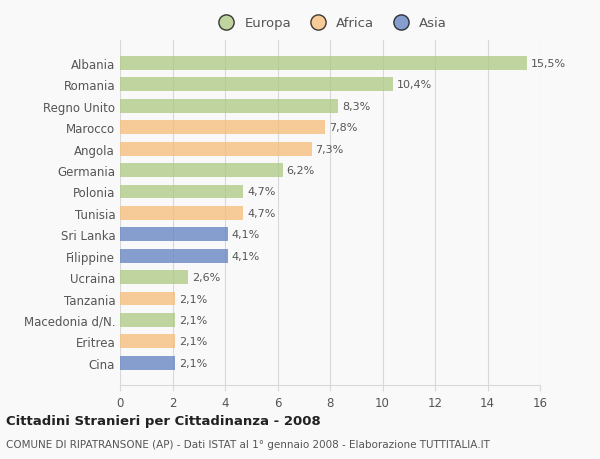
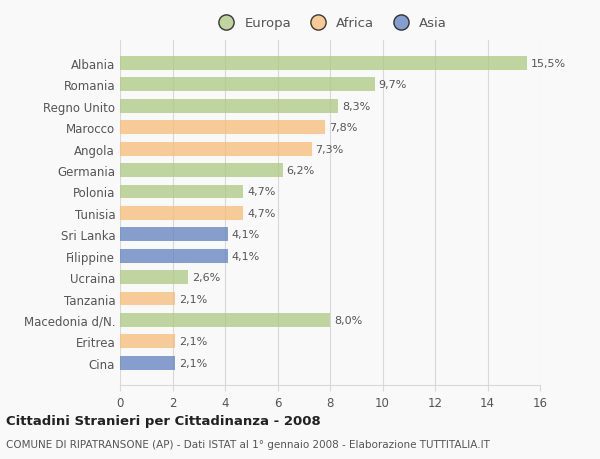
Romania: 10,4% -> 9,7%
Macedonia d/N.: 2,1% -> 8,0%
